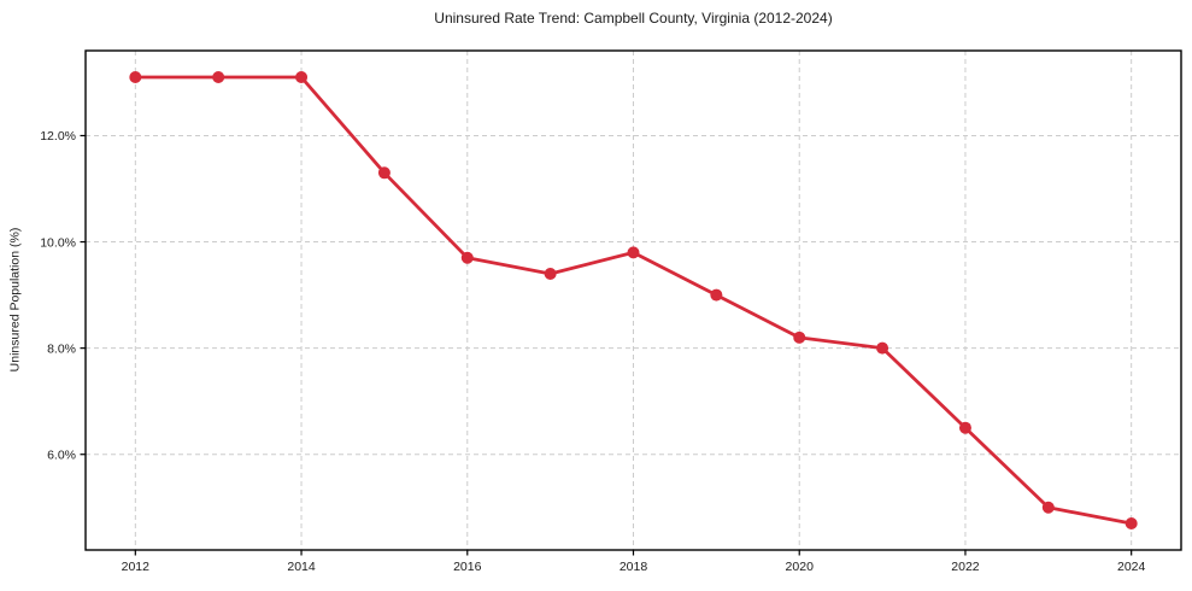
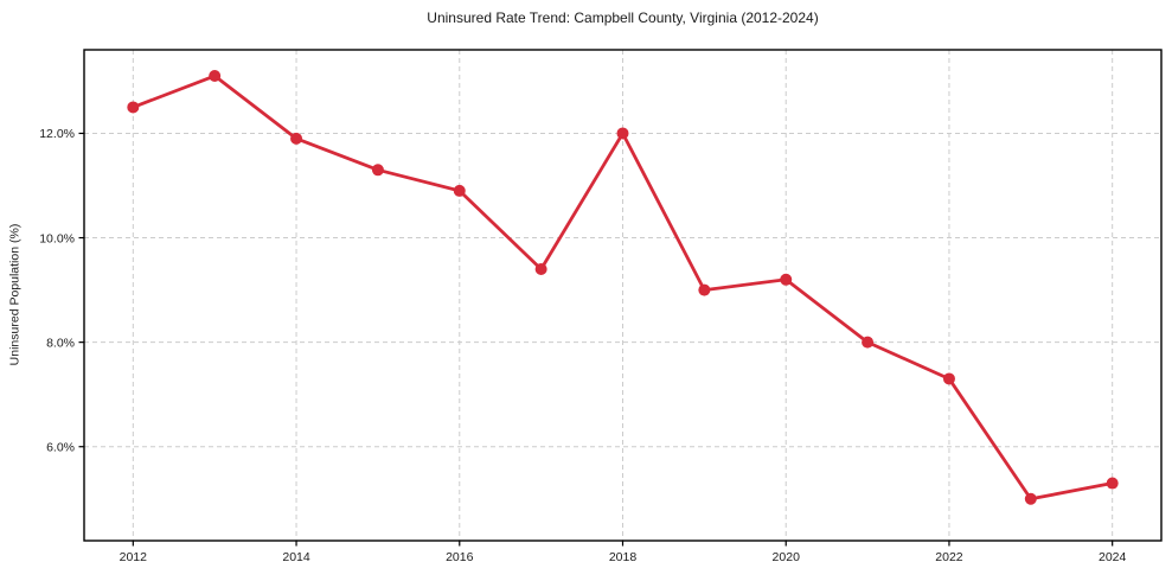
2012: 13.1% -> 12.5%
2014: 13.1% -> 11.9%
2016: 9.7% -> 10.9%
2018: 9.8% -> 12.0%
2020: 8.2% -> 9.2%
2022: 6.5% -> 7.3%
2024: 4.7% -> 5.3%
